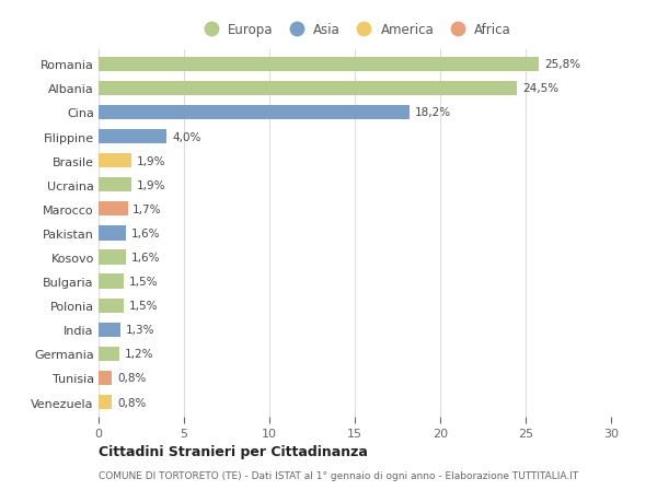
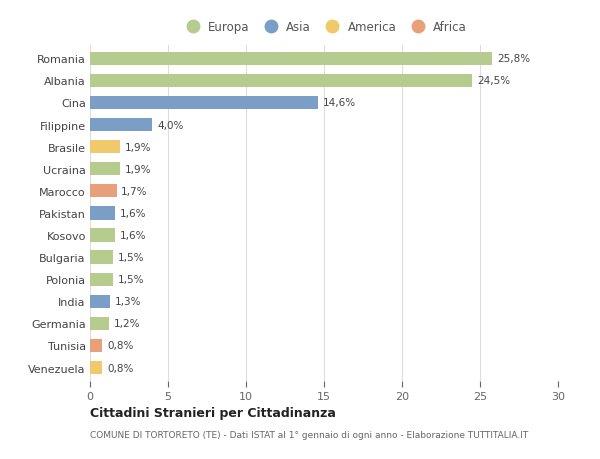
Cina: 18,2% -> 14,6%
